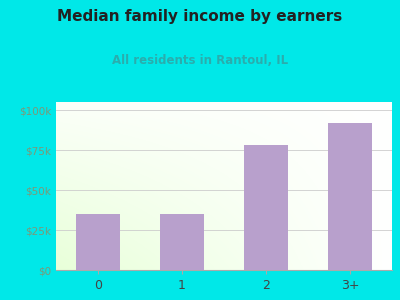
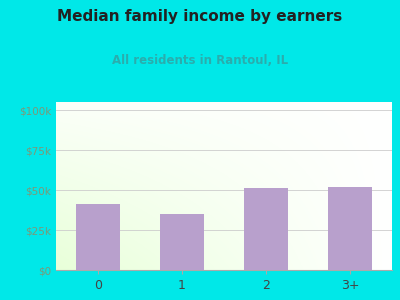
0: $35k -> $41k
2: $78k -> $51k
3+: $92k -> $52k
